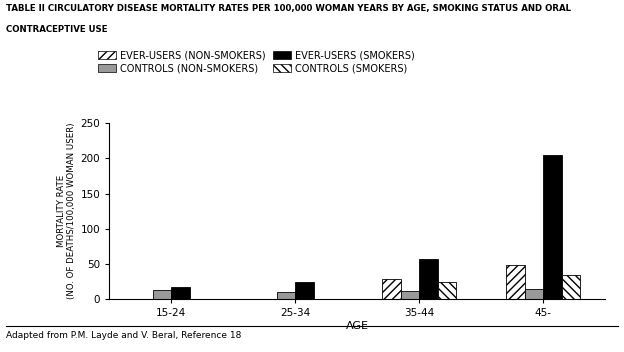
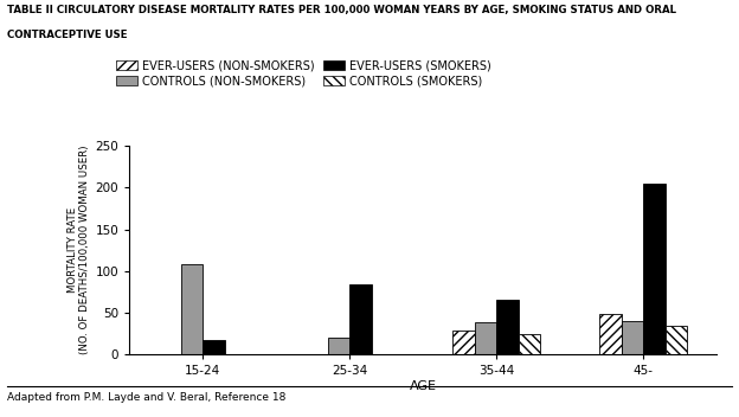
CONTROLS (NON-SMOKERS)/15-24: 13 -> 108
CONTROLS (NON-SMOKERS)/25-34: 10 -> 20
EVER-USERS (SMOKERS)/25-34: 25 -> 84
CONTROLS (NON-SMOKERS)/35-44: 12 -> 38
EVER-USERS (SMOKERS)/35-44: 57 -> 66
CONTROLS (NON-SMOKERS)/45-: 15 -> 40
